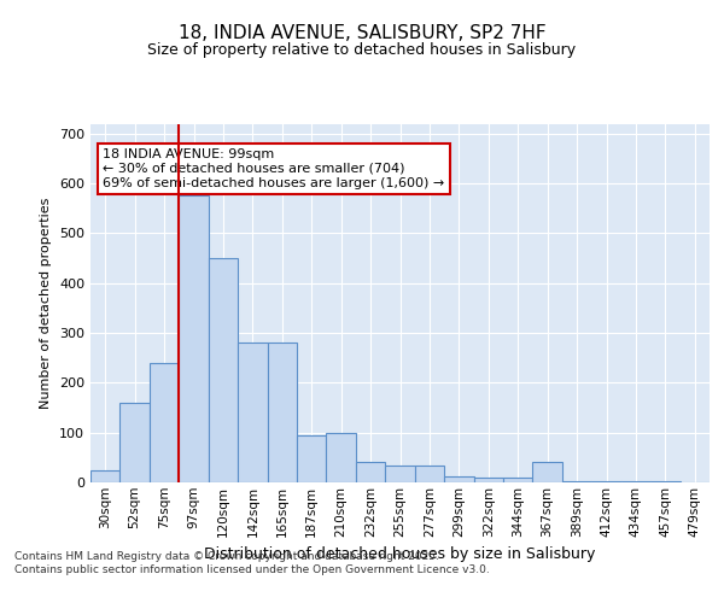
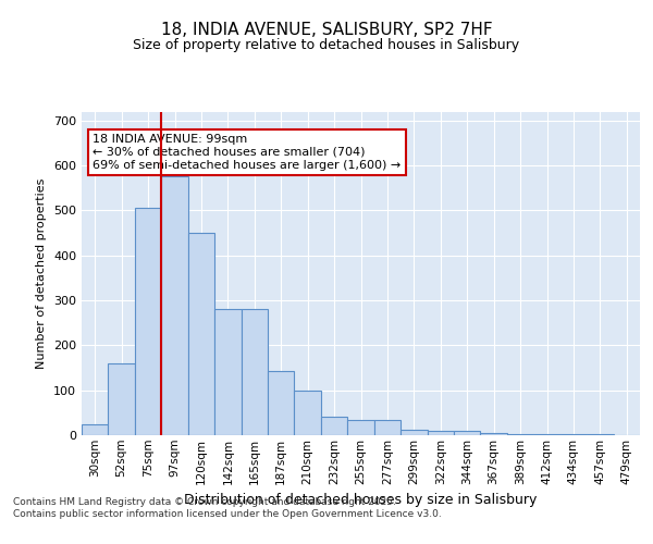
75sqm: 240 -> 505
187sqm: 95 -> 143
367sqm: 40 -> 5
